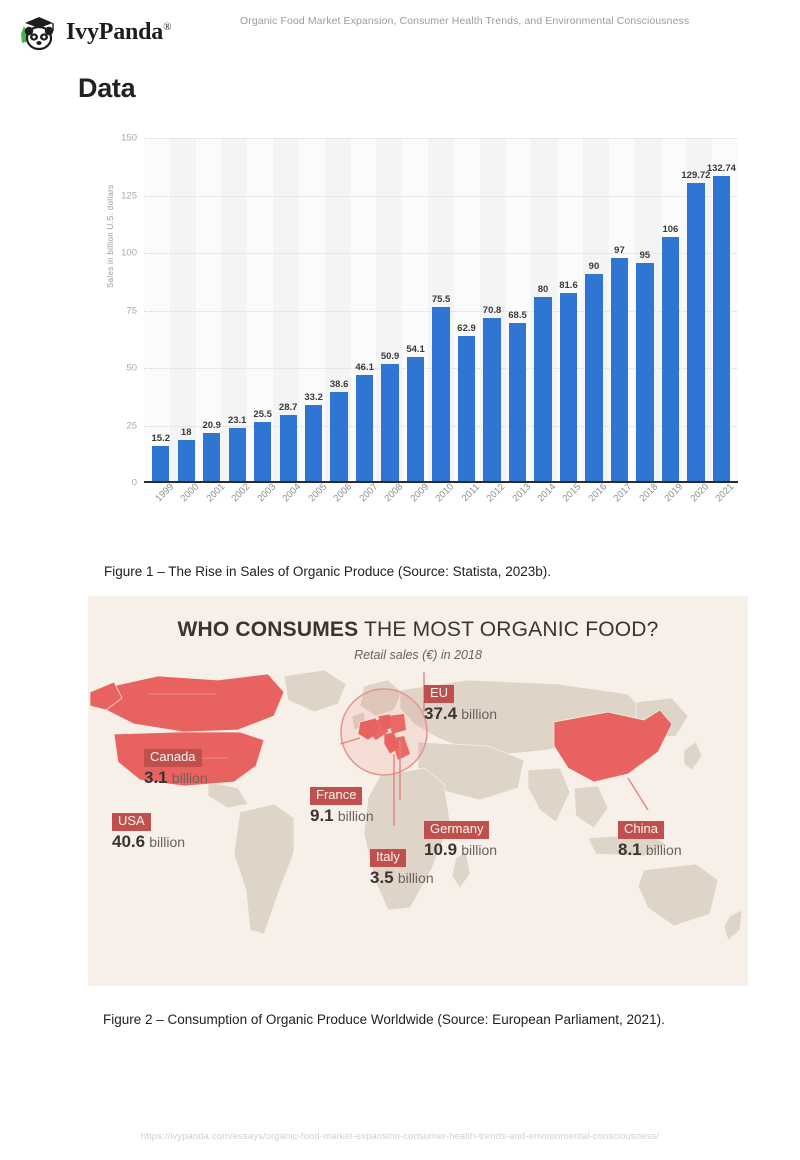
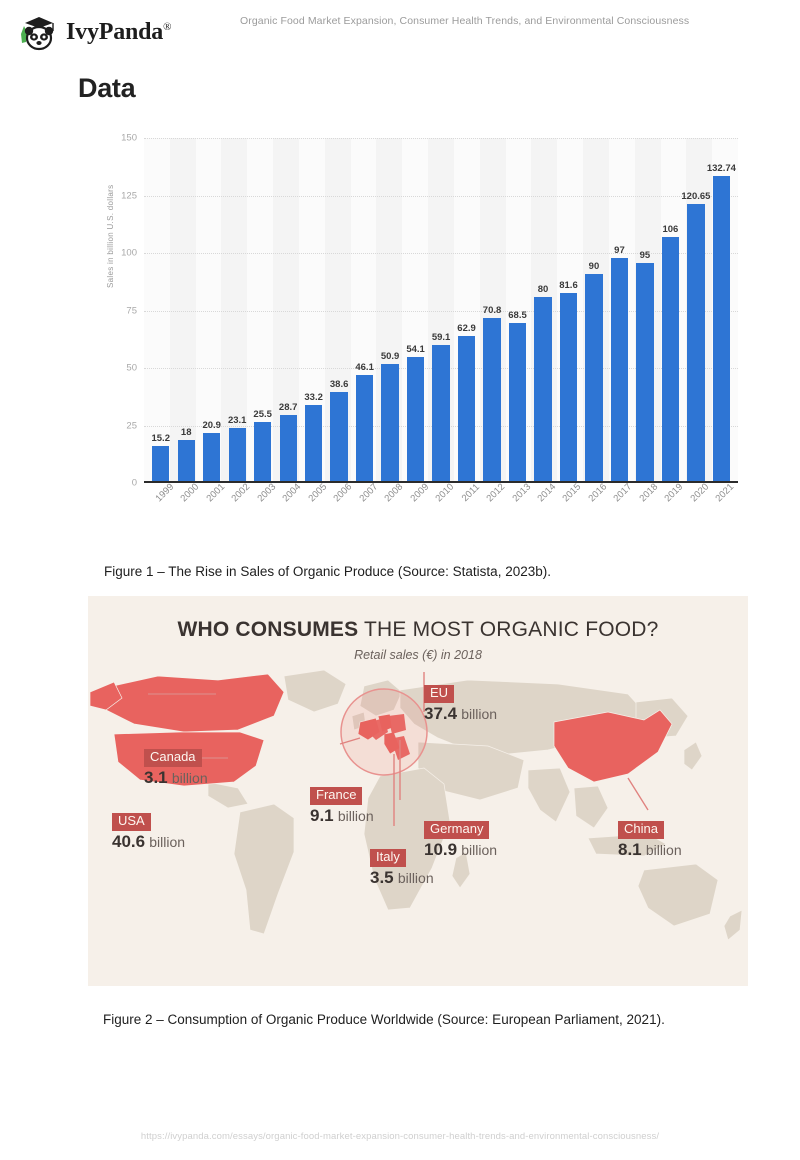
2010: 75.5 -> 59.1
2020: 129.72 -> 120.65
